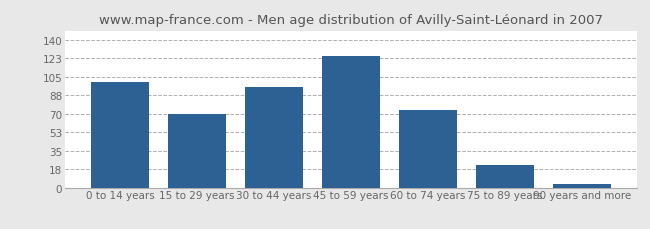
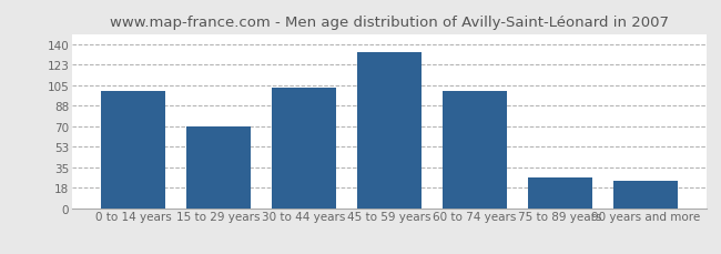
30 to 44 years: 95 -> 103
45 to 59 years: 125 -> 133
60 to 74 years: 73 -> 100
75 to 89 years: 21 -> 26
90 years and more: 3 -> 23
